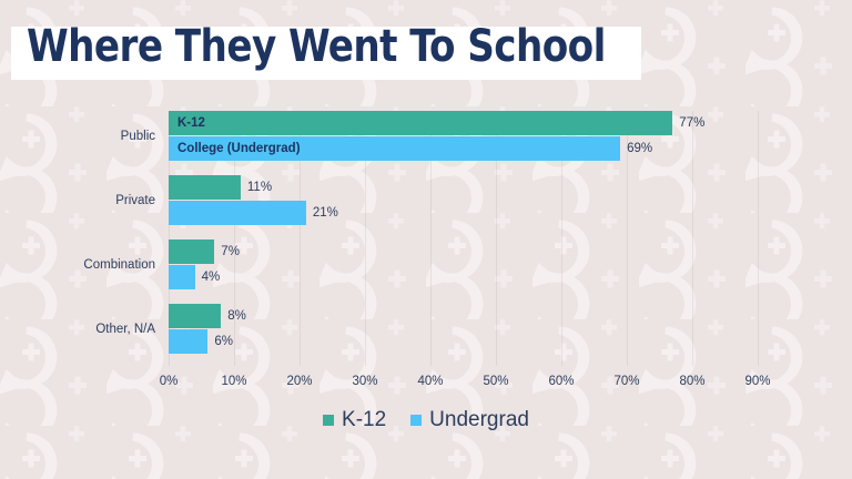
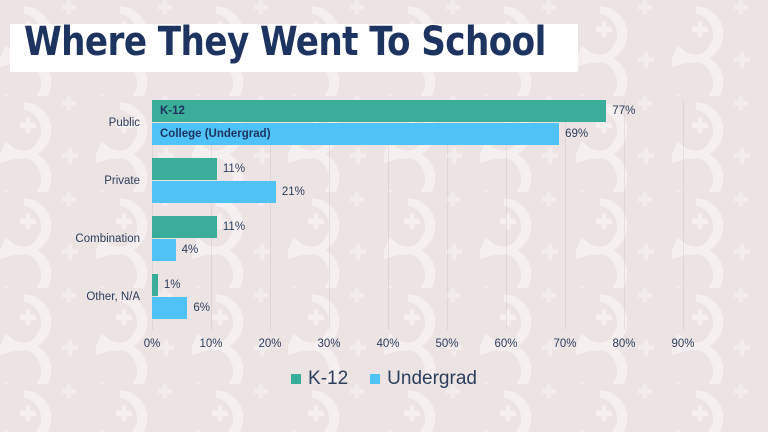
K-12/Combination: 7% -> 11%
K-12/Other, N/A: 8% -> 1%
